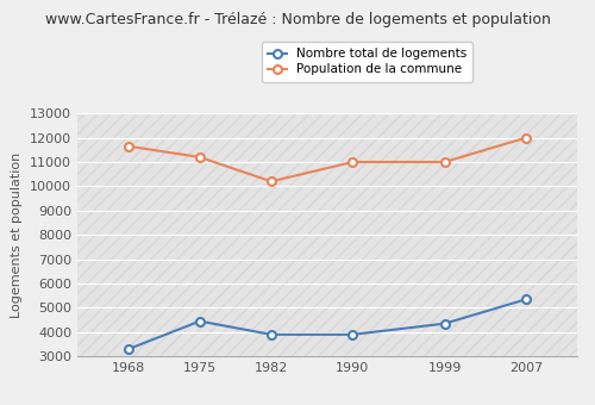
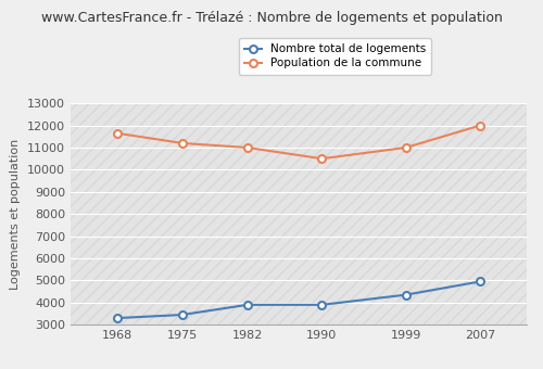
Nombre total de logements/1975: 4450 -> 3450
Population de la commune/1982: 10200 -> 11000
Population de la commune/1990: 11000 -> 10500
Nombre total de logements/2007: 5350 -> 4950
